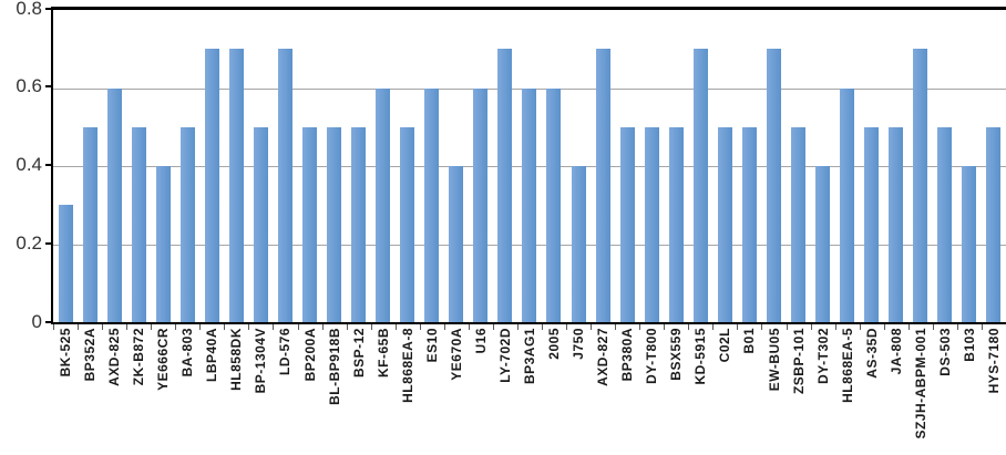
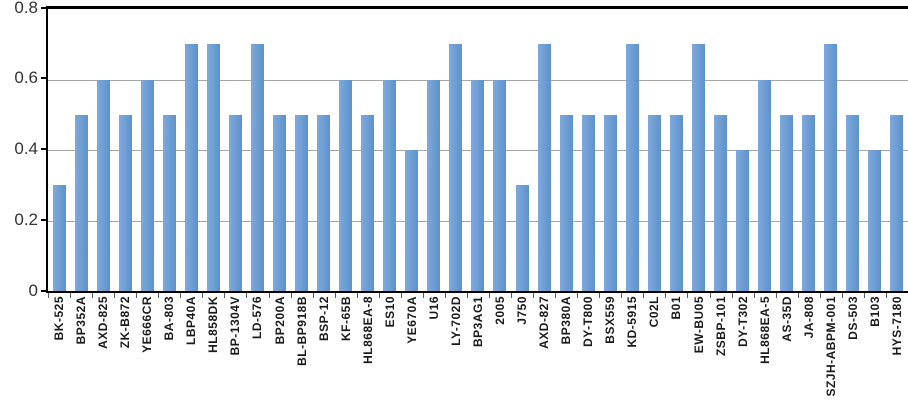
YE666CR: 0.4 -> 0.6
J750: 0.4 -> 0.3
